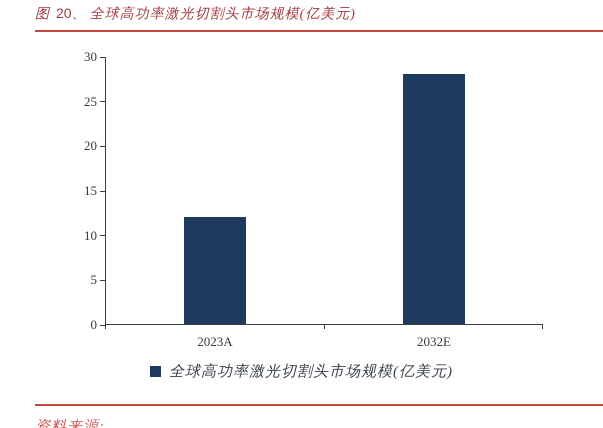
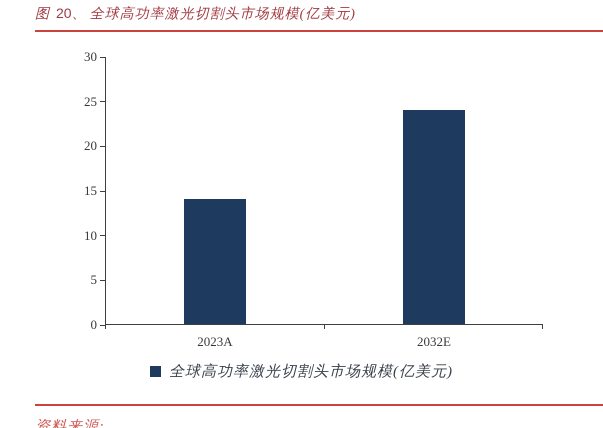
2023A: 12 -> 14
2032E: 28 -> 24
